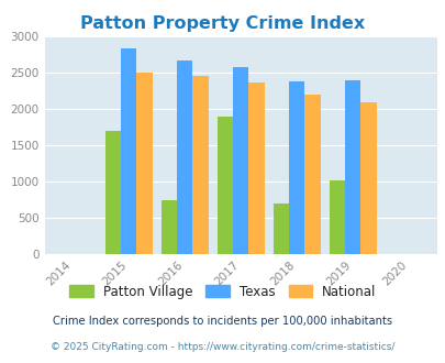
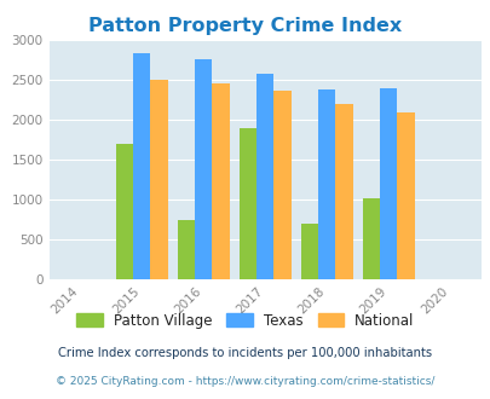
Texas/2016: 2660 -> 2760
